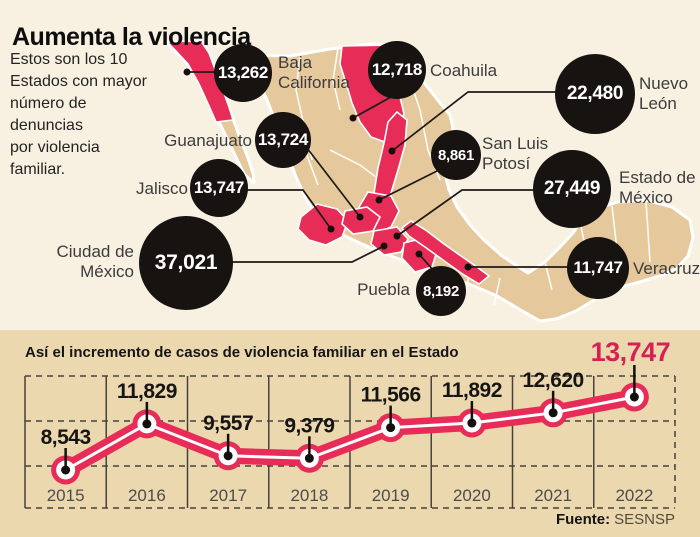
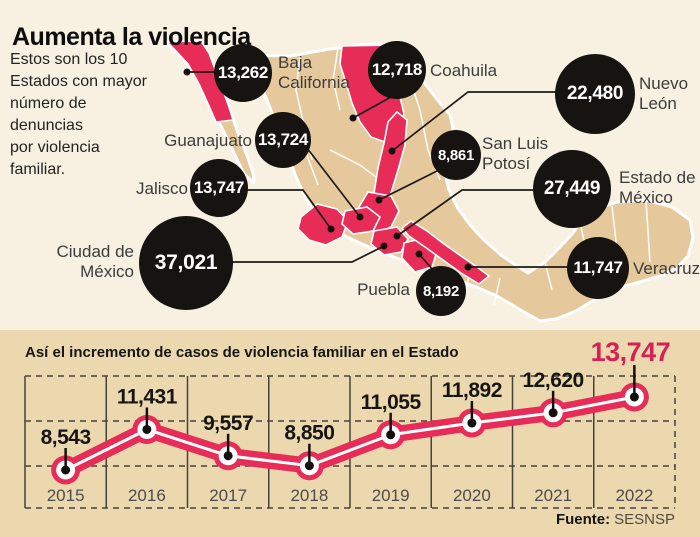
2016: 11,829 -> 11,431
2018: 9,379 -> 8,850
2019: 11,566 -> 11,055
